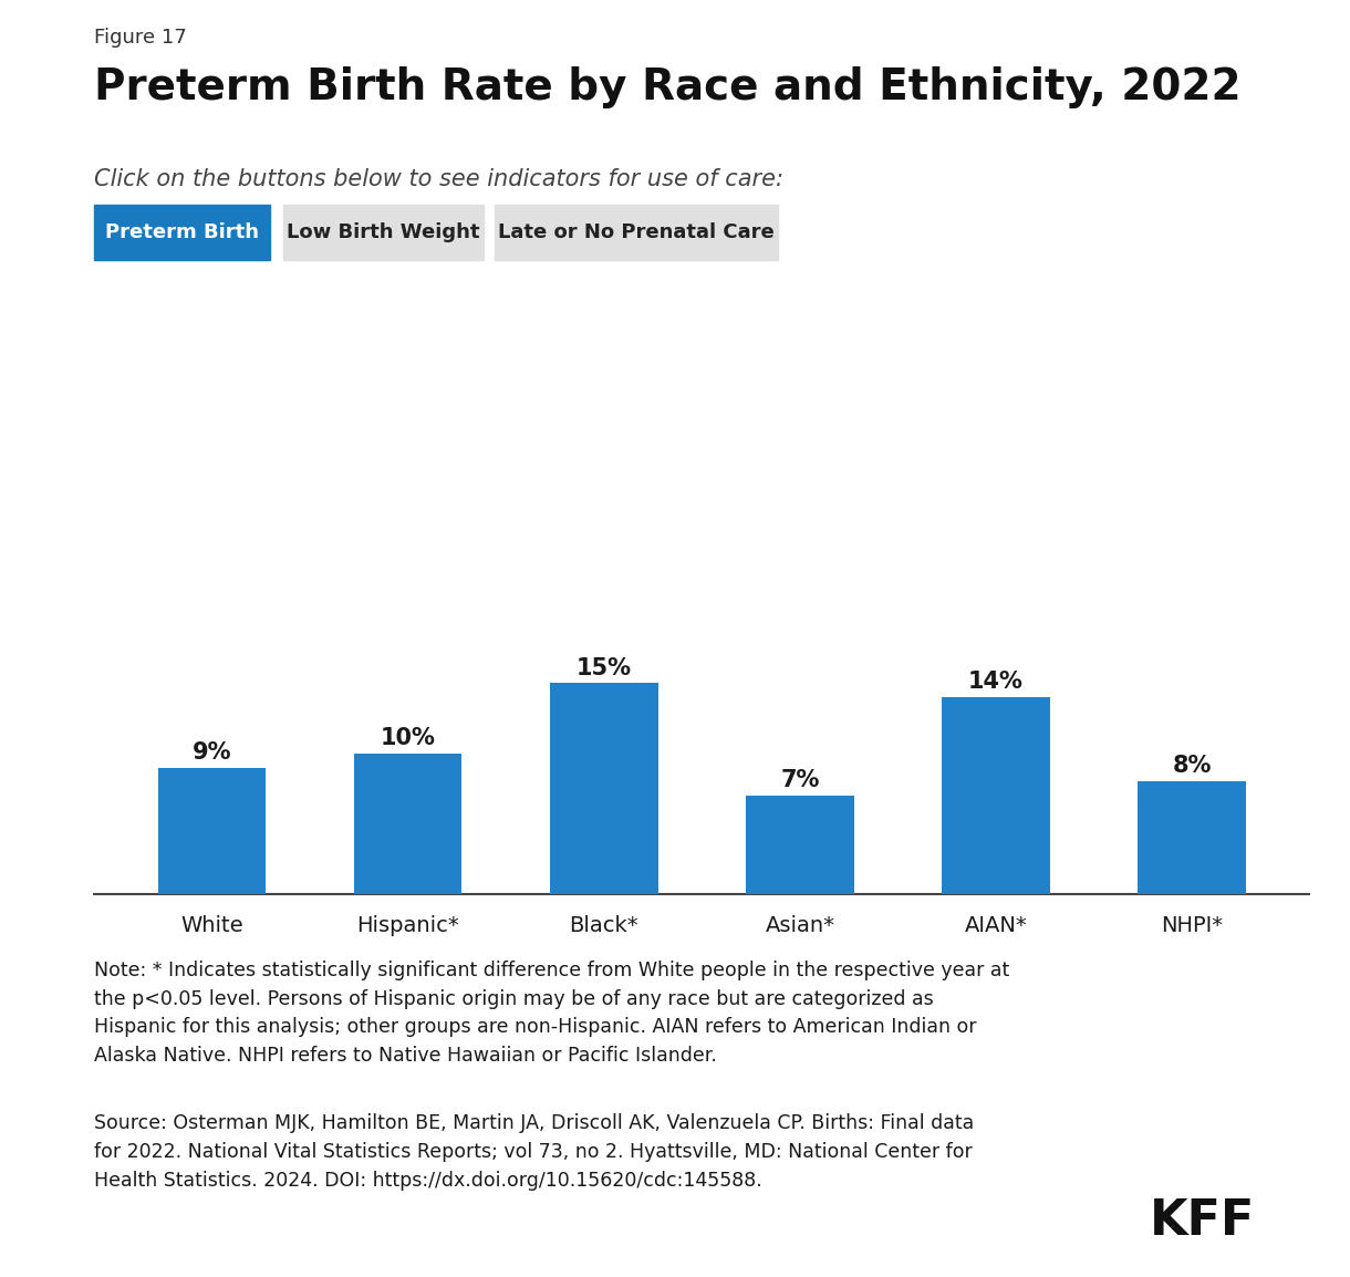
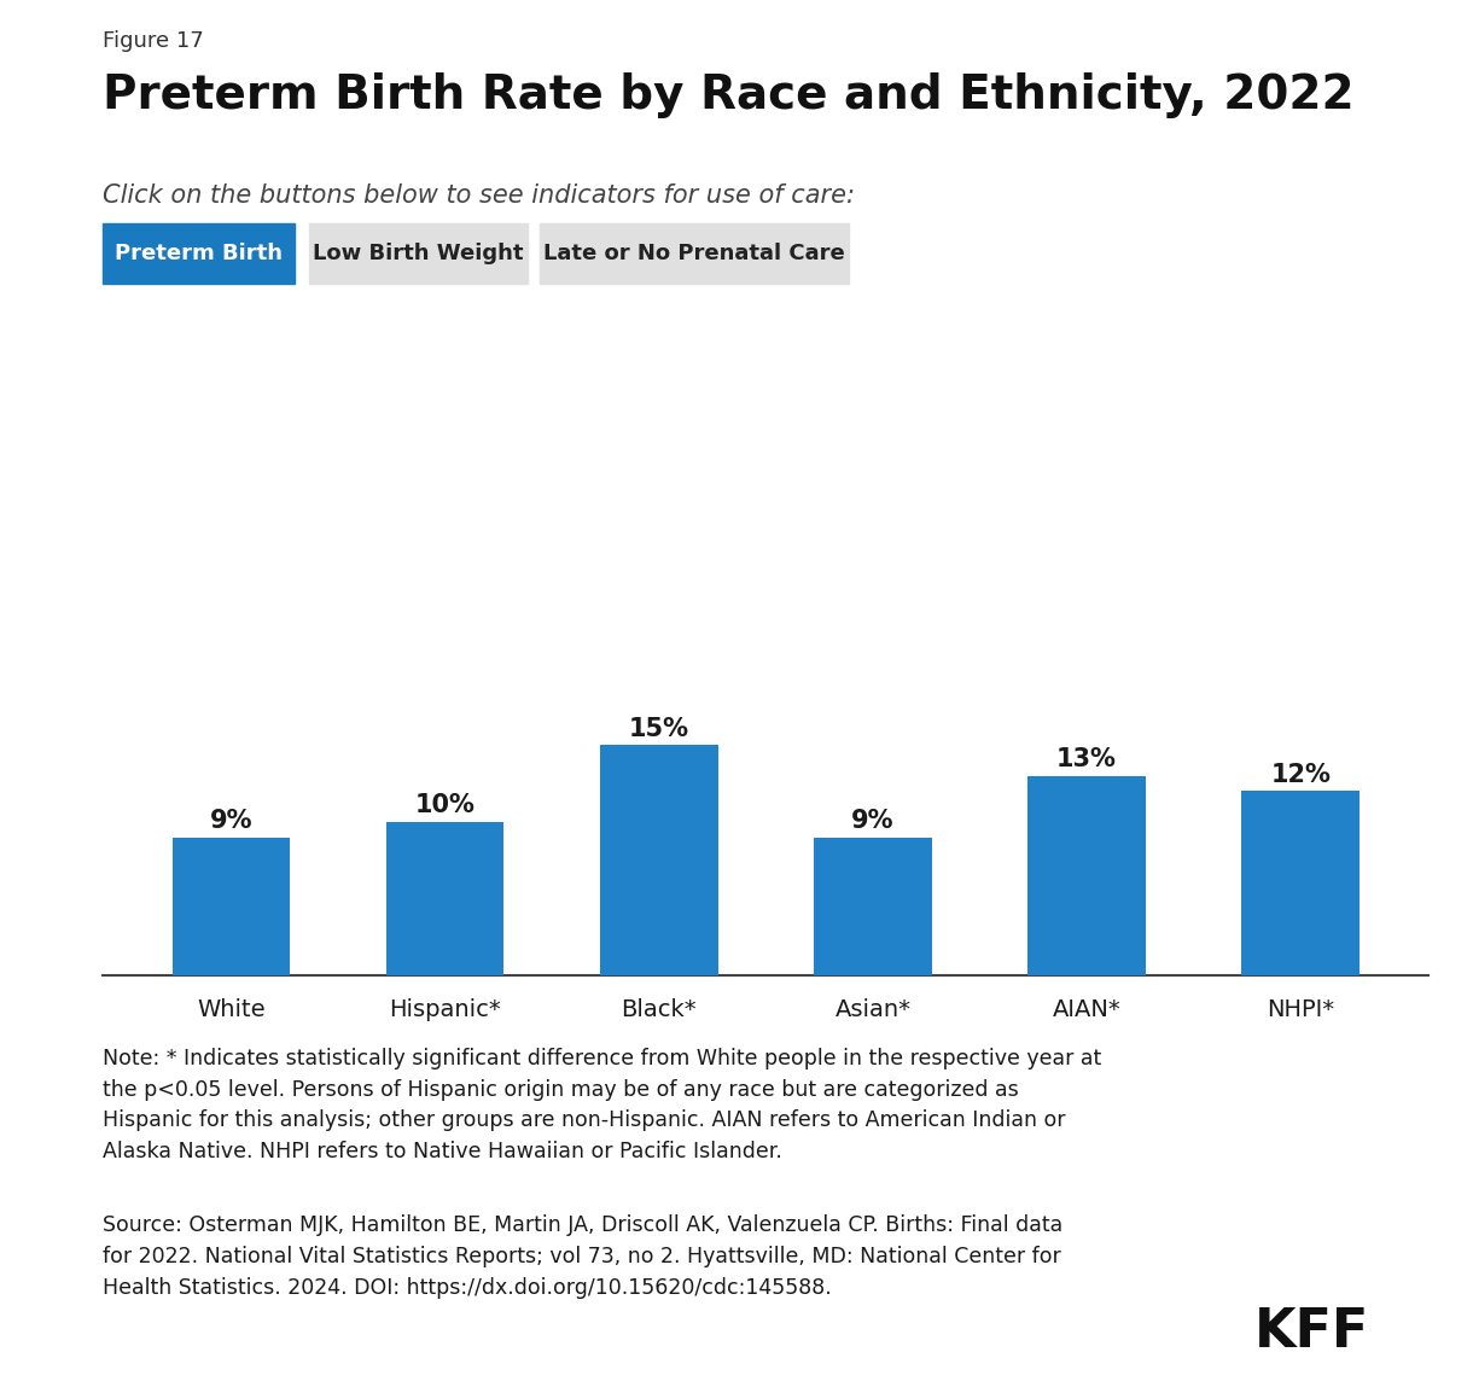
Asian*: 7% -> 9%
AIAN*: 14% -> 13%
NHPI*: 8% -> 12%
